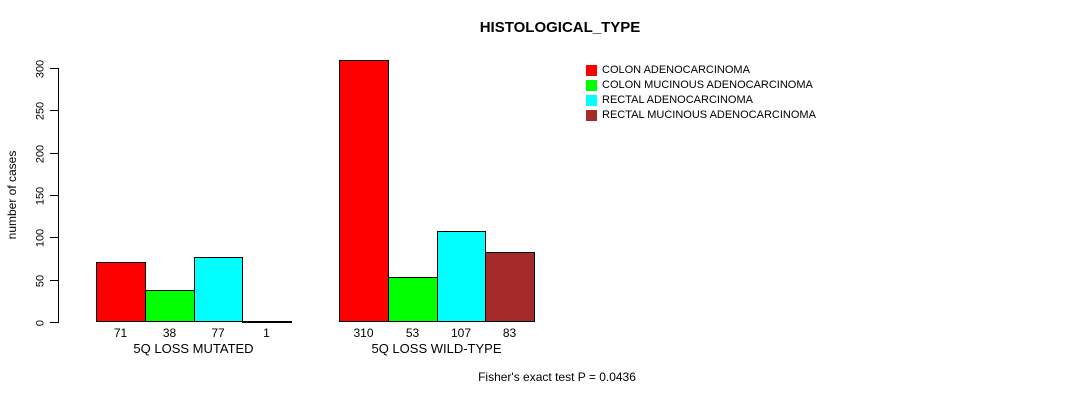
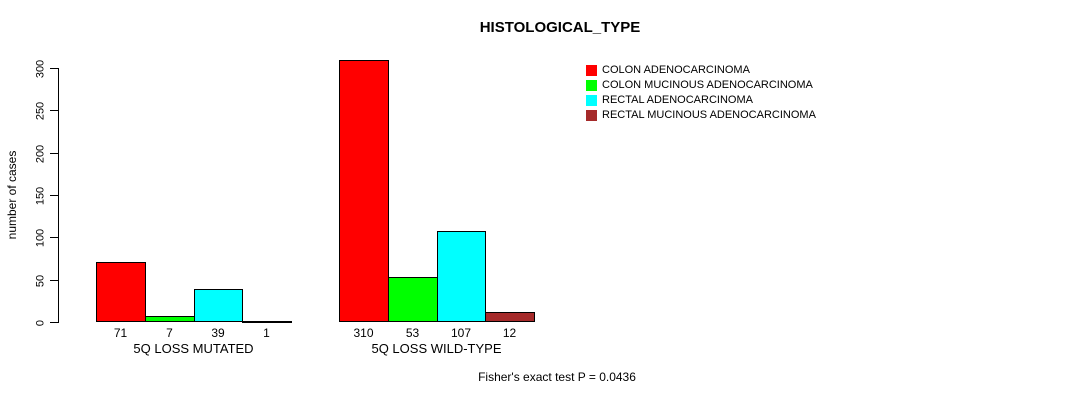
COLON MUCINOUS ADENOCARCINOMA/5Q LOSS MUTATED: 38 -> 7
RECTAL ADENOCARCINOMA/5Q LOSS MUTATED: 77 -> 39
RECTAL MUCINOUS ADENOCARCINOMA/5Q LOSS WILD-TYPE: 83 -> 12
